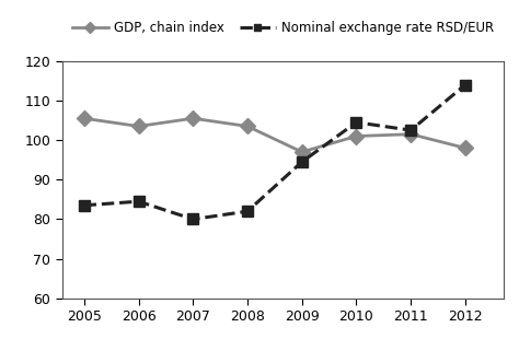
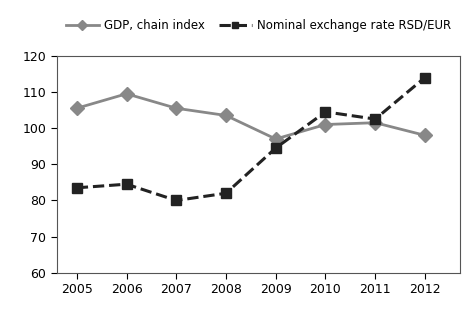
GDP, chain index/2006: 103.5 -> 109.5
